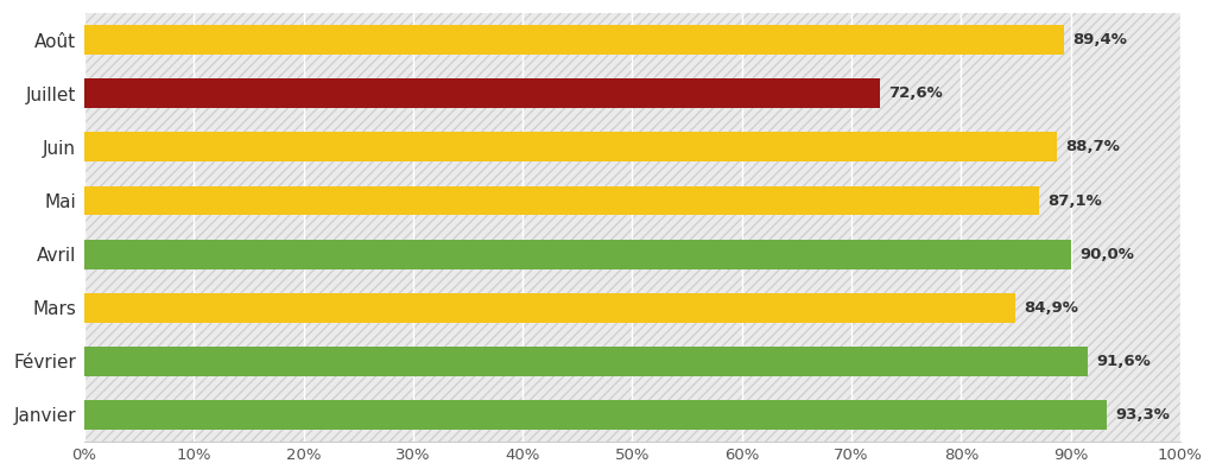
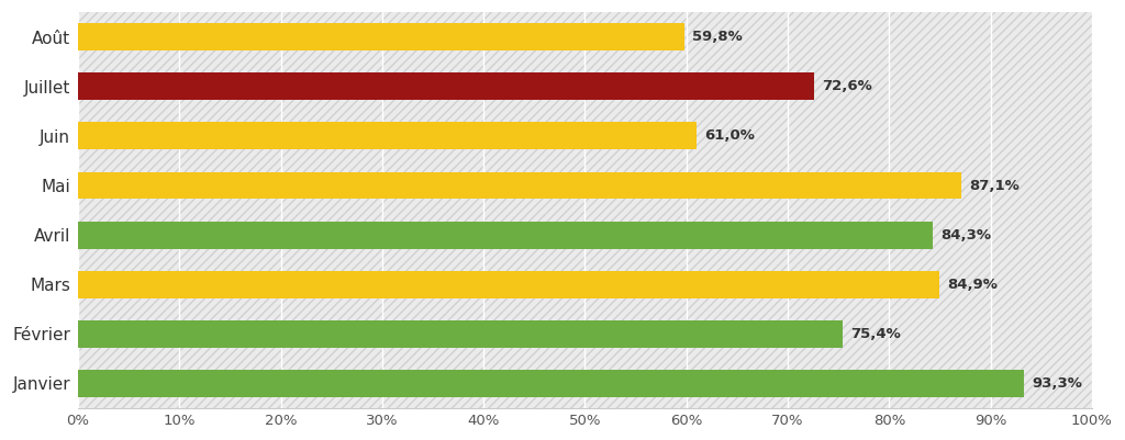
Août: 89,4% -> 59,8%
Juin: 88,7% -> 61,0%
Avril: 90,0% -> 84,3%
Février: 91,6% -> 75,4%
